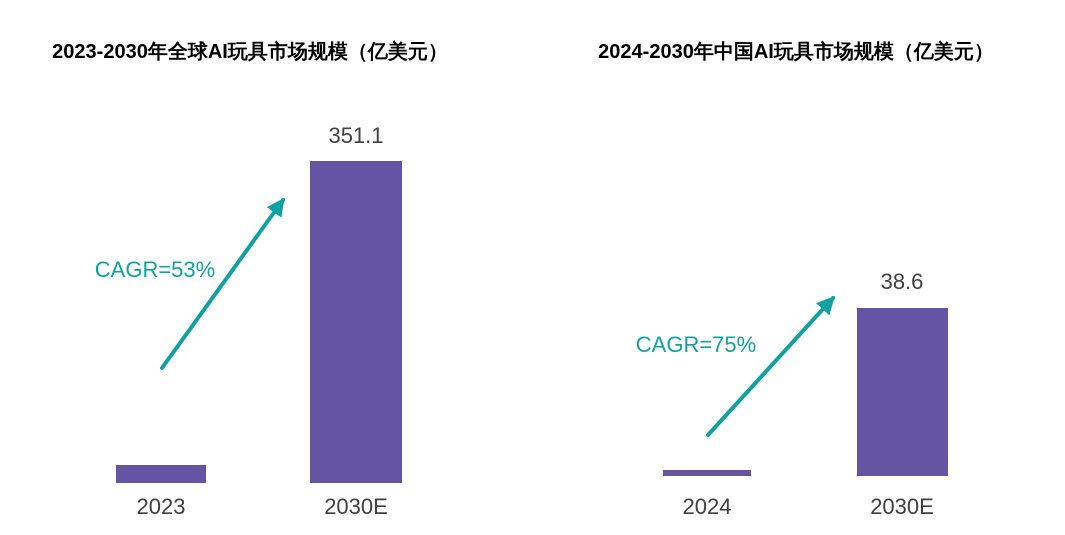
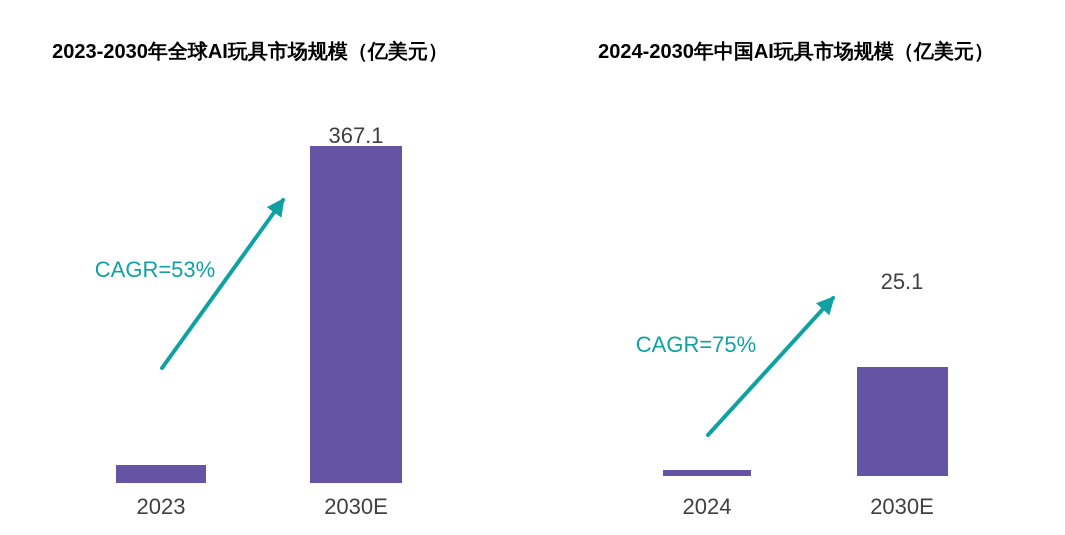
2023-2030年全球AI玩具市场规模（亿美元）/2030E: 351.1 -> 367.1
2024-2030年中国AI玩具市场规模（亿美元）/2030E: 38.6 -> 25.1
